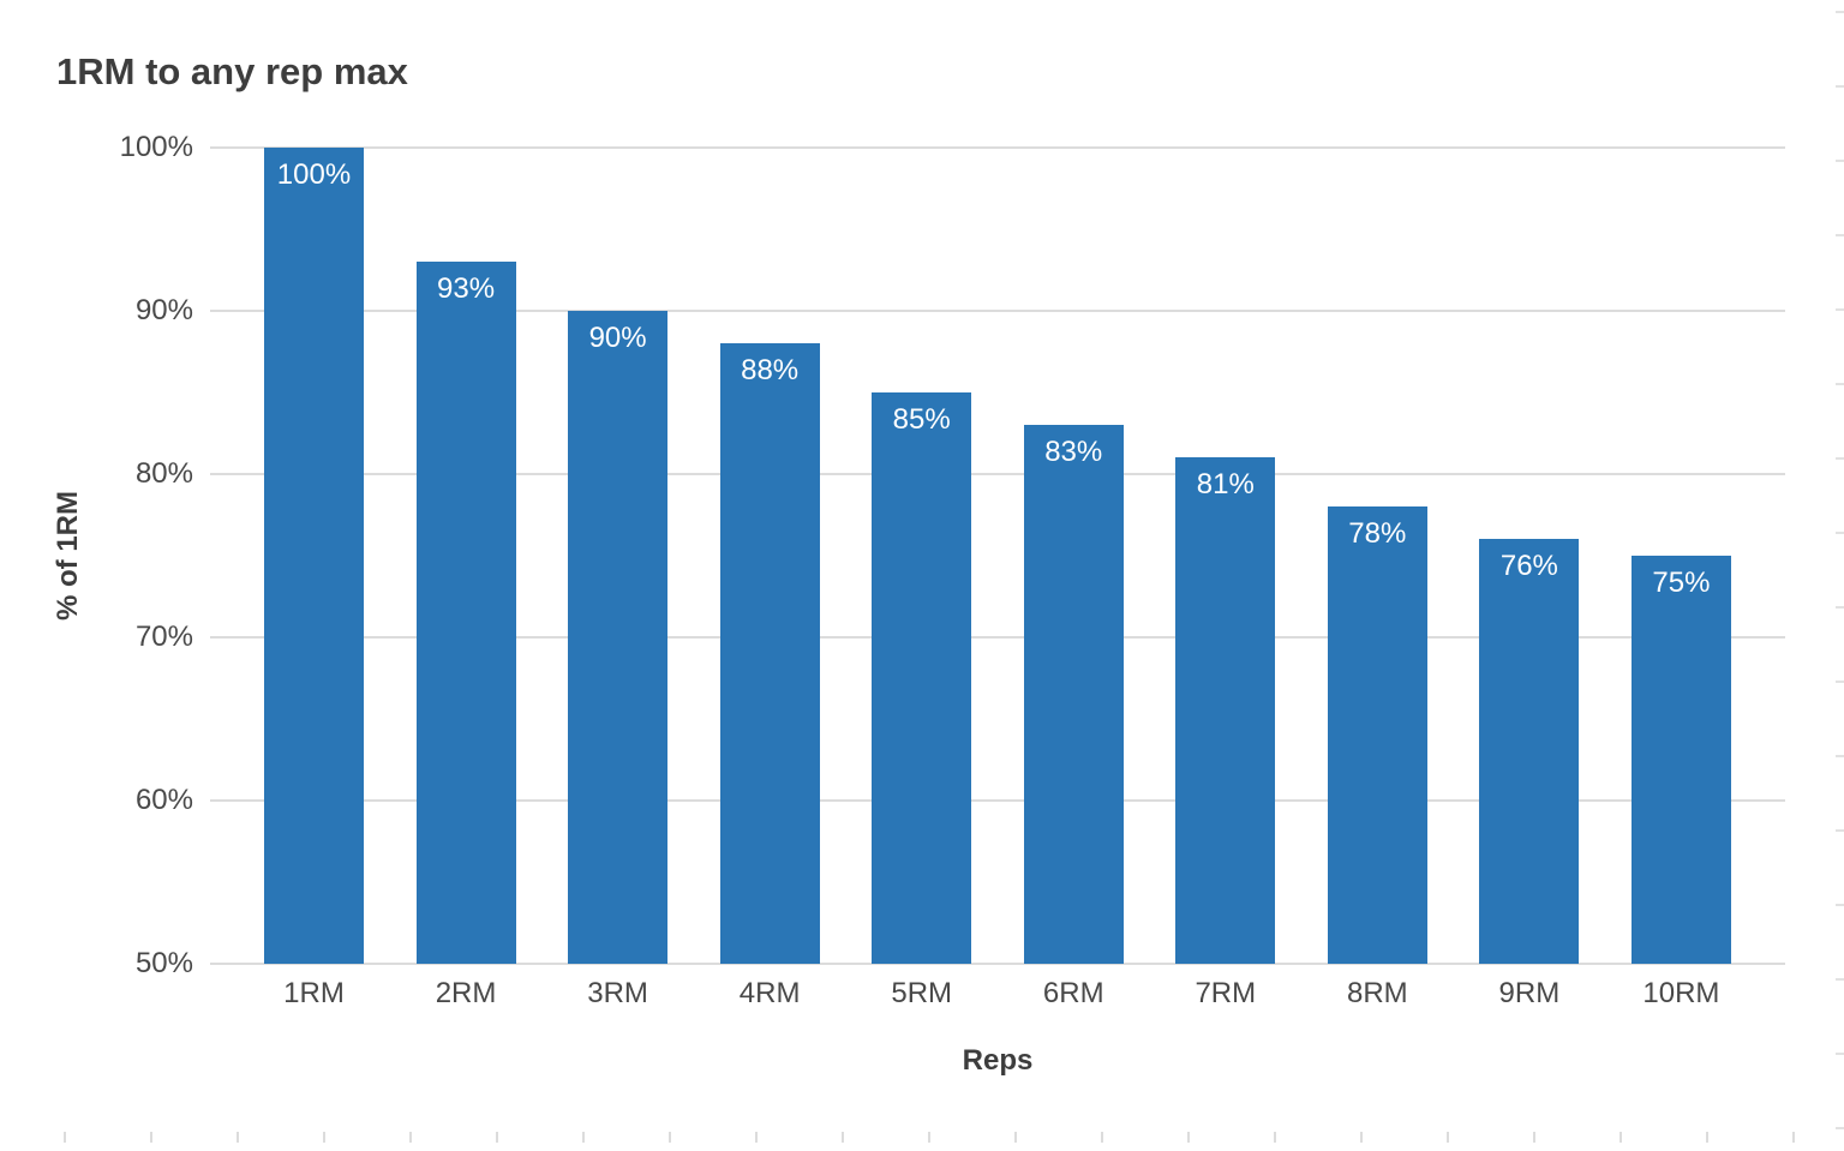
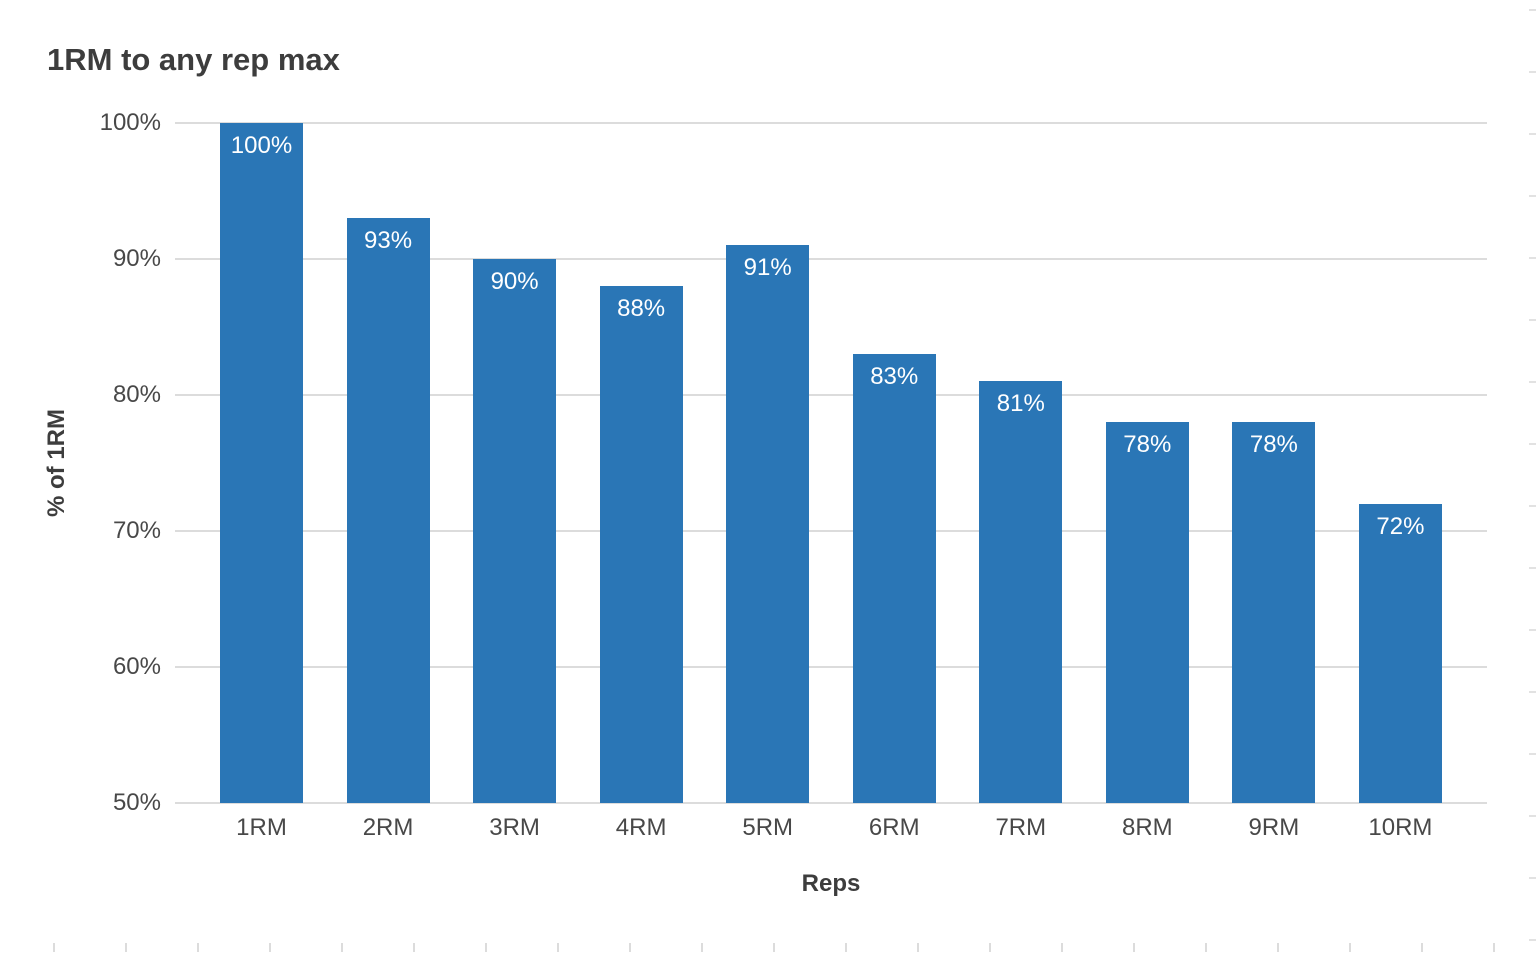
5RM: 85% -> 91%
9RM: 76% -> 78%
10RM: 75% -> 72%
